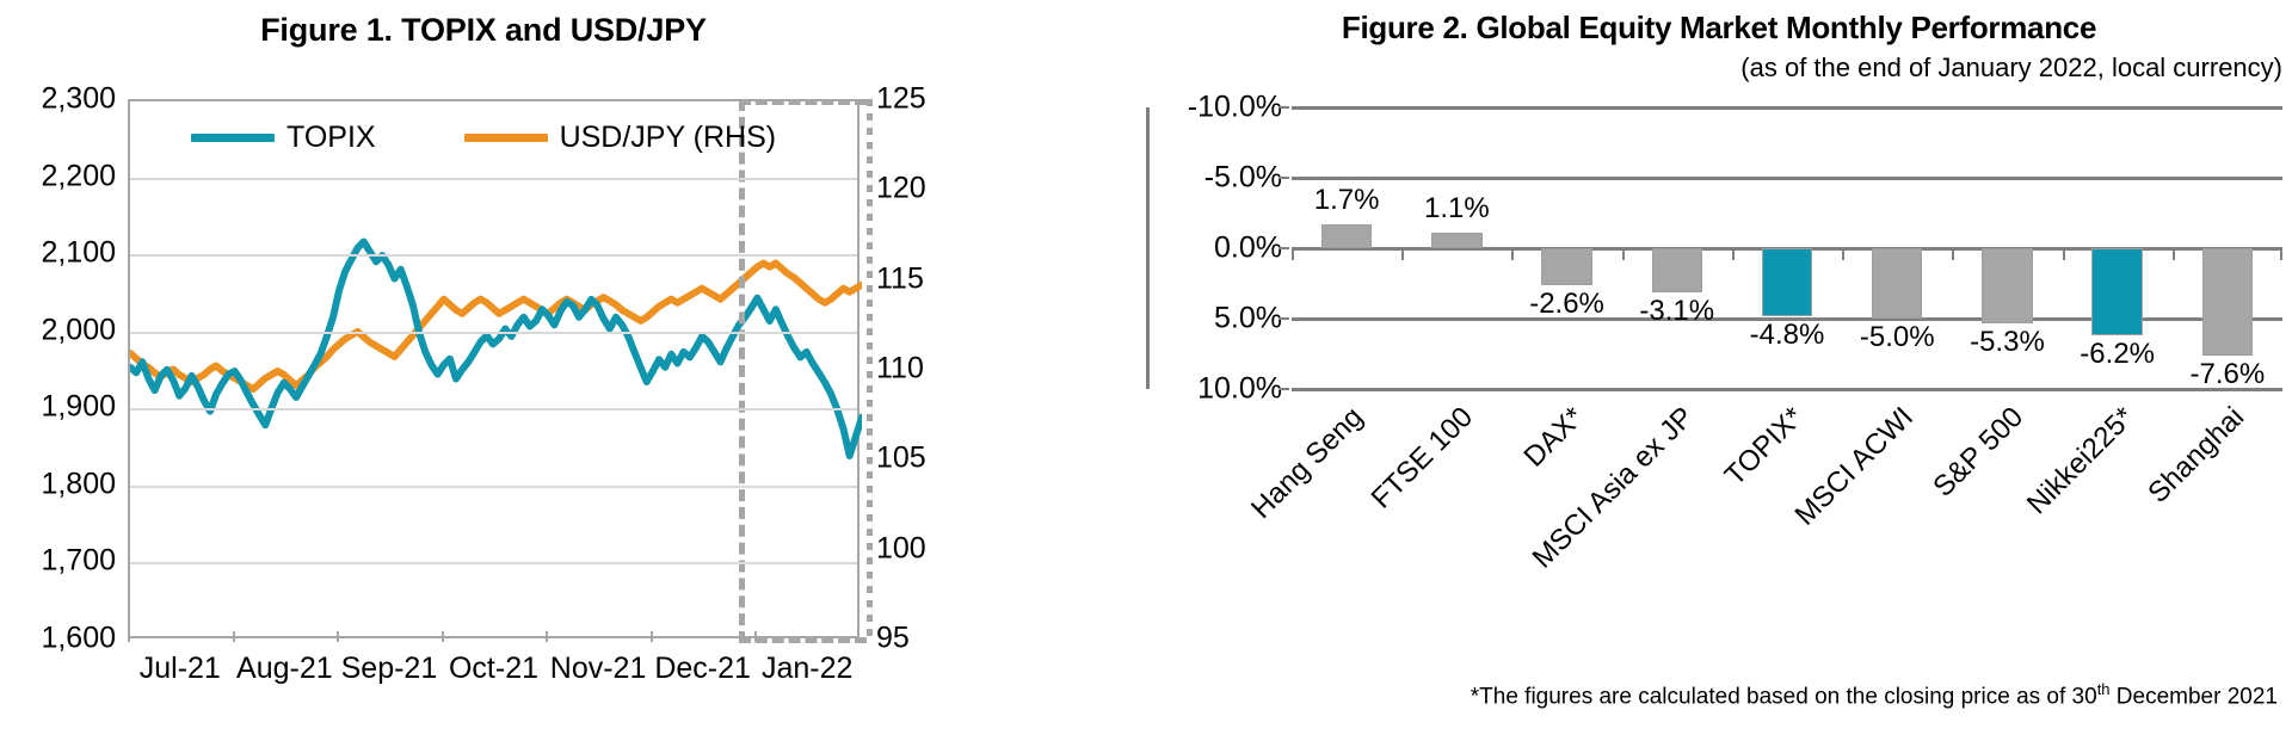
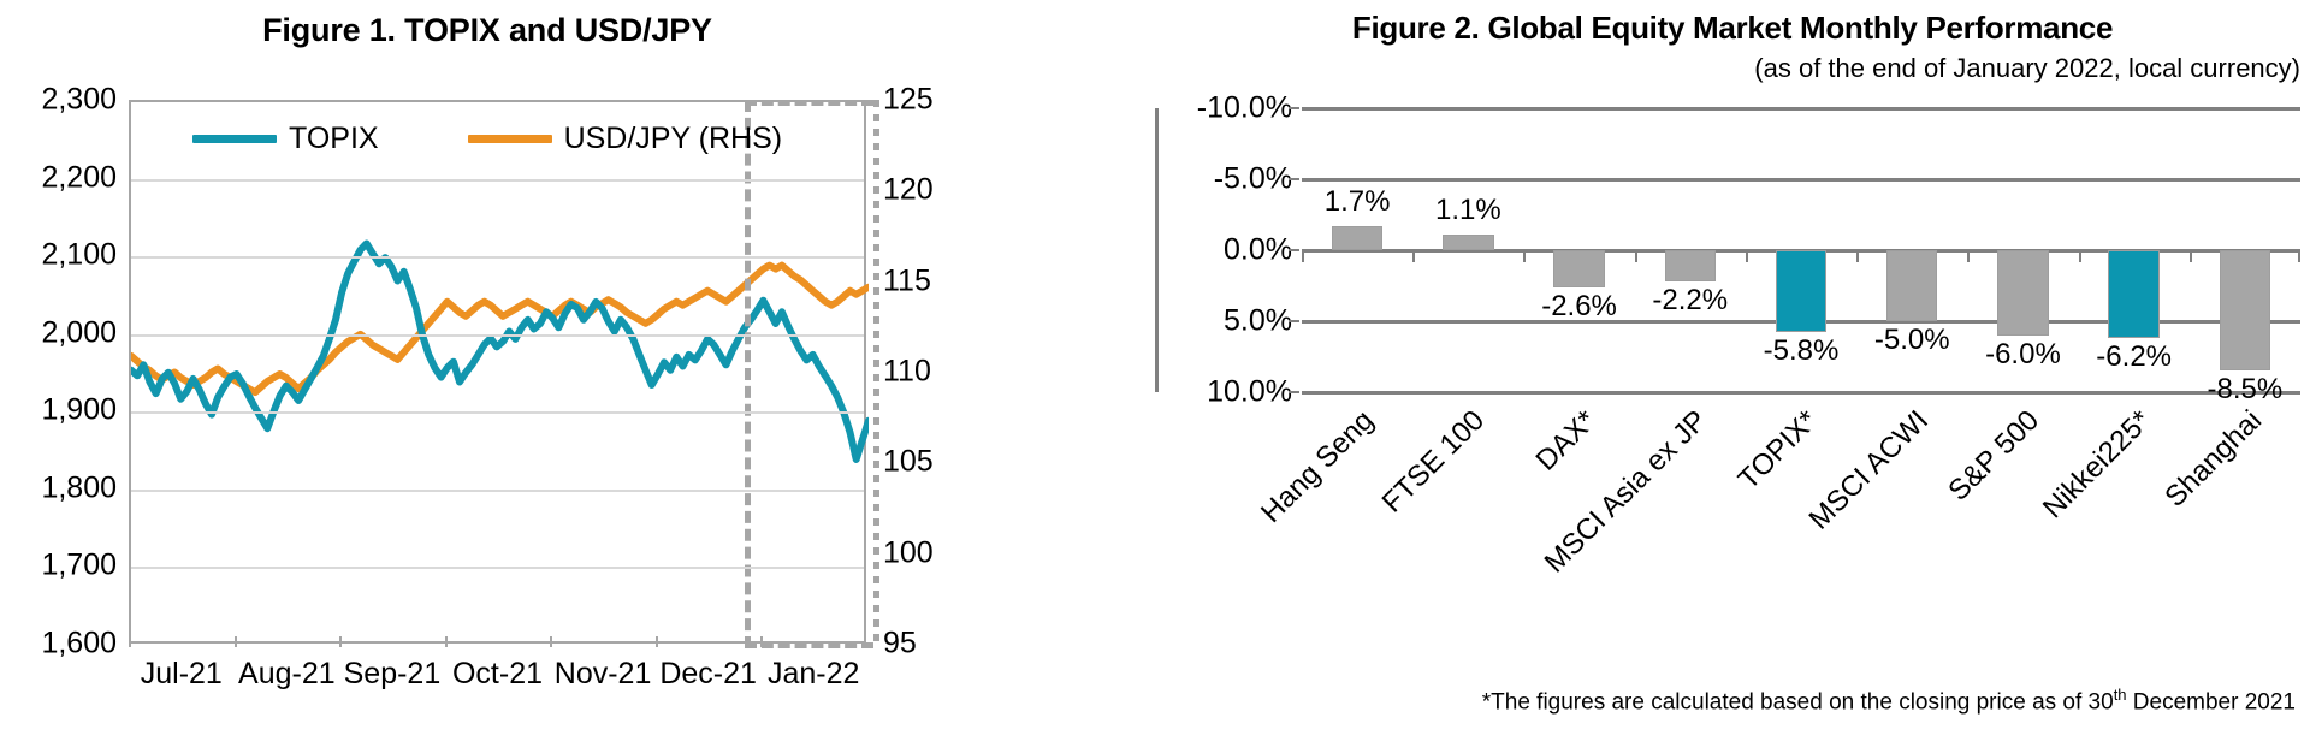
Figure 2. Global Equity Market Monthly Performance/MSCI Asia ex JP: -3.1% -> -2.2%
Figure 2. Global Equity Market Monthly Performance/TOPIX*: -4.8% -> -5.8%
Figure 2. Global Equity Market Monthly Performance/S&P 500: -5.3% -> -6.0%
Figure 2. Global Equity Market Monthly Performance/Shanghai: -7.6% -> -8.5%
